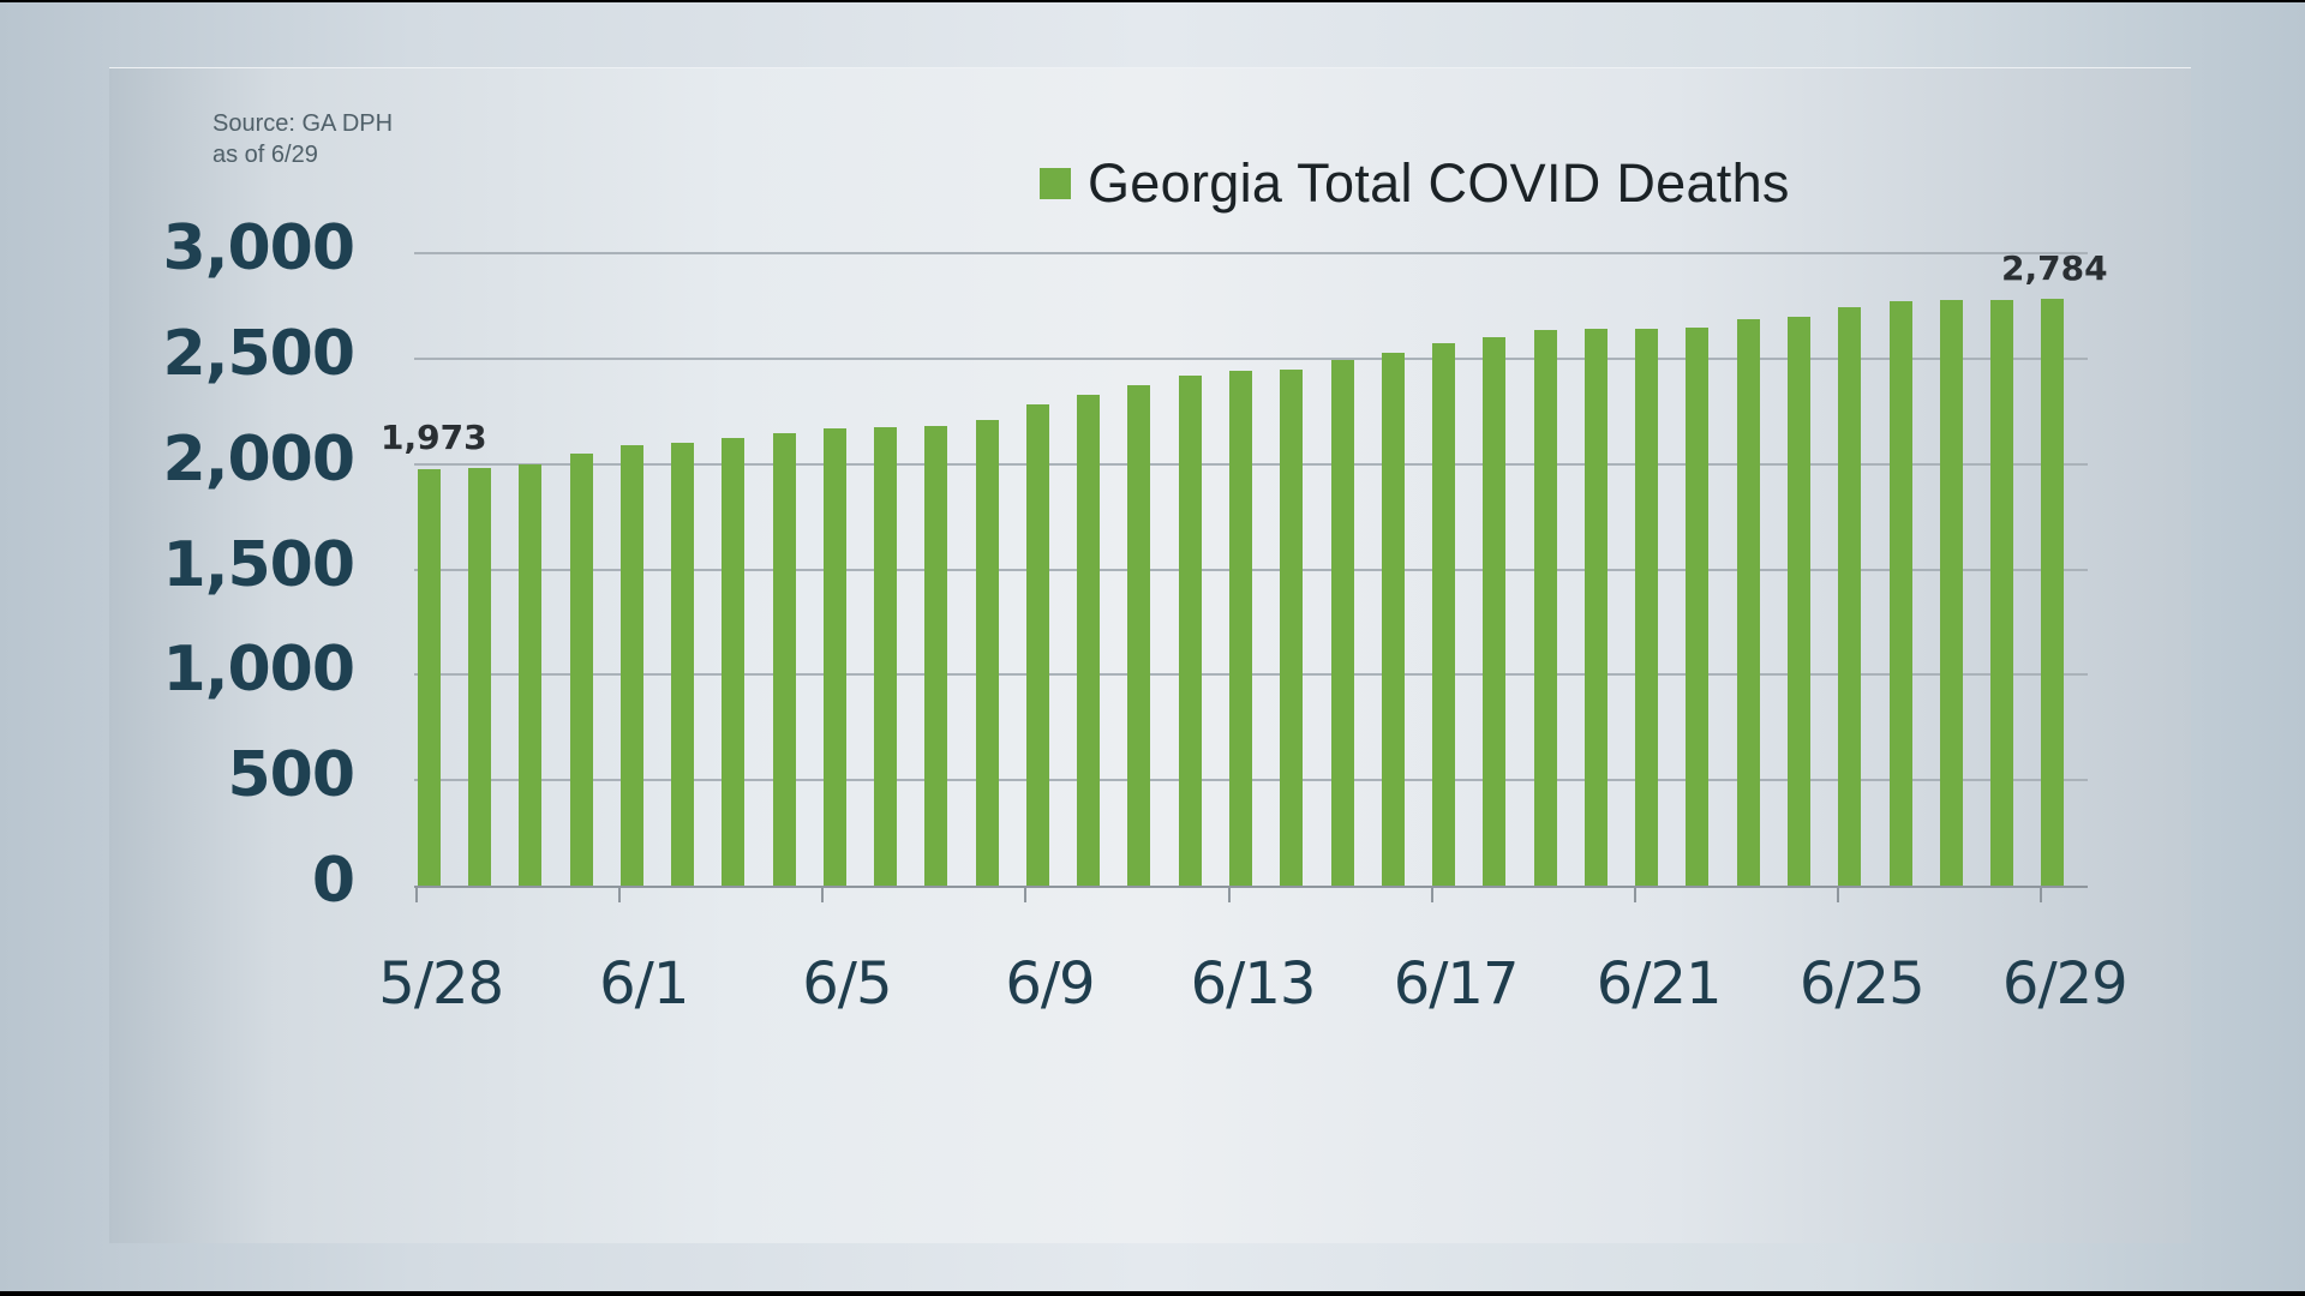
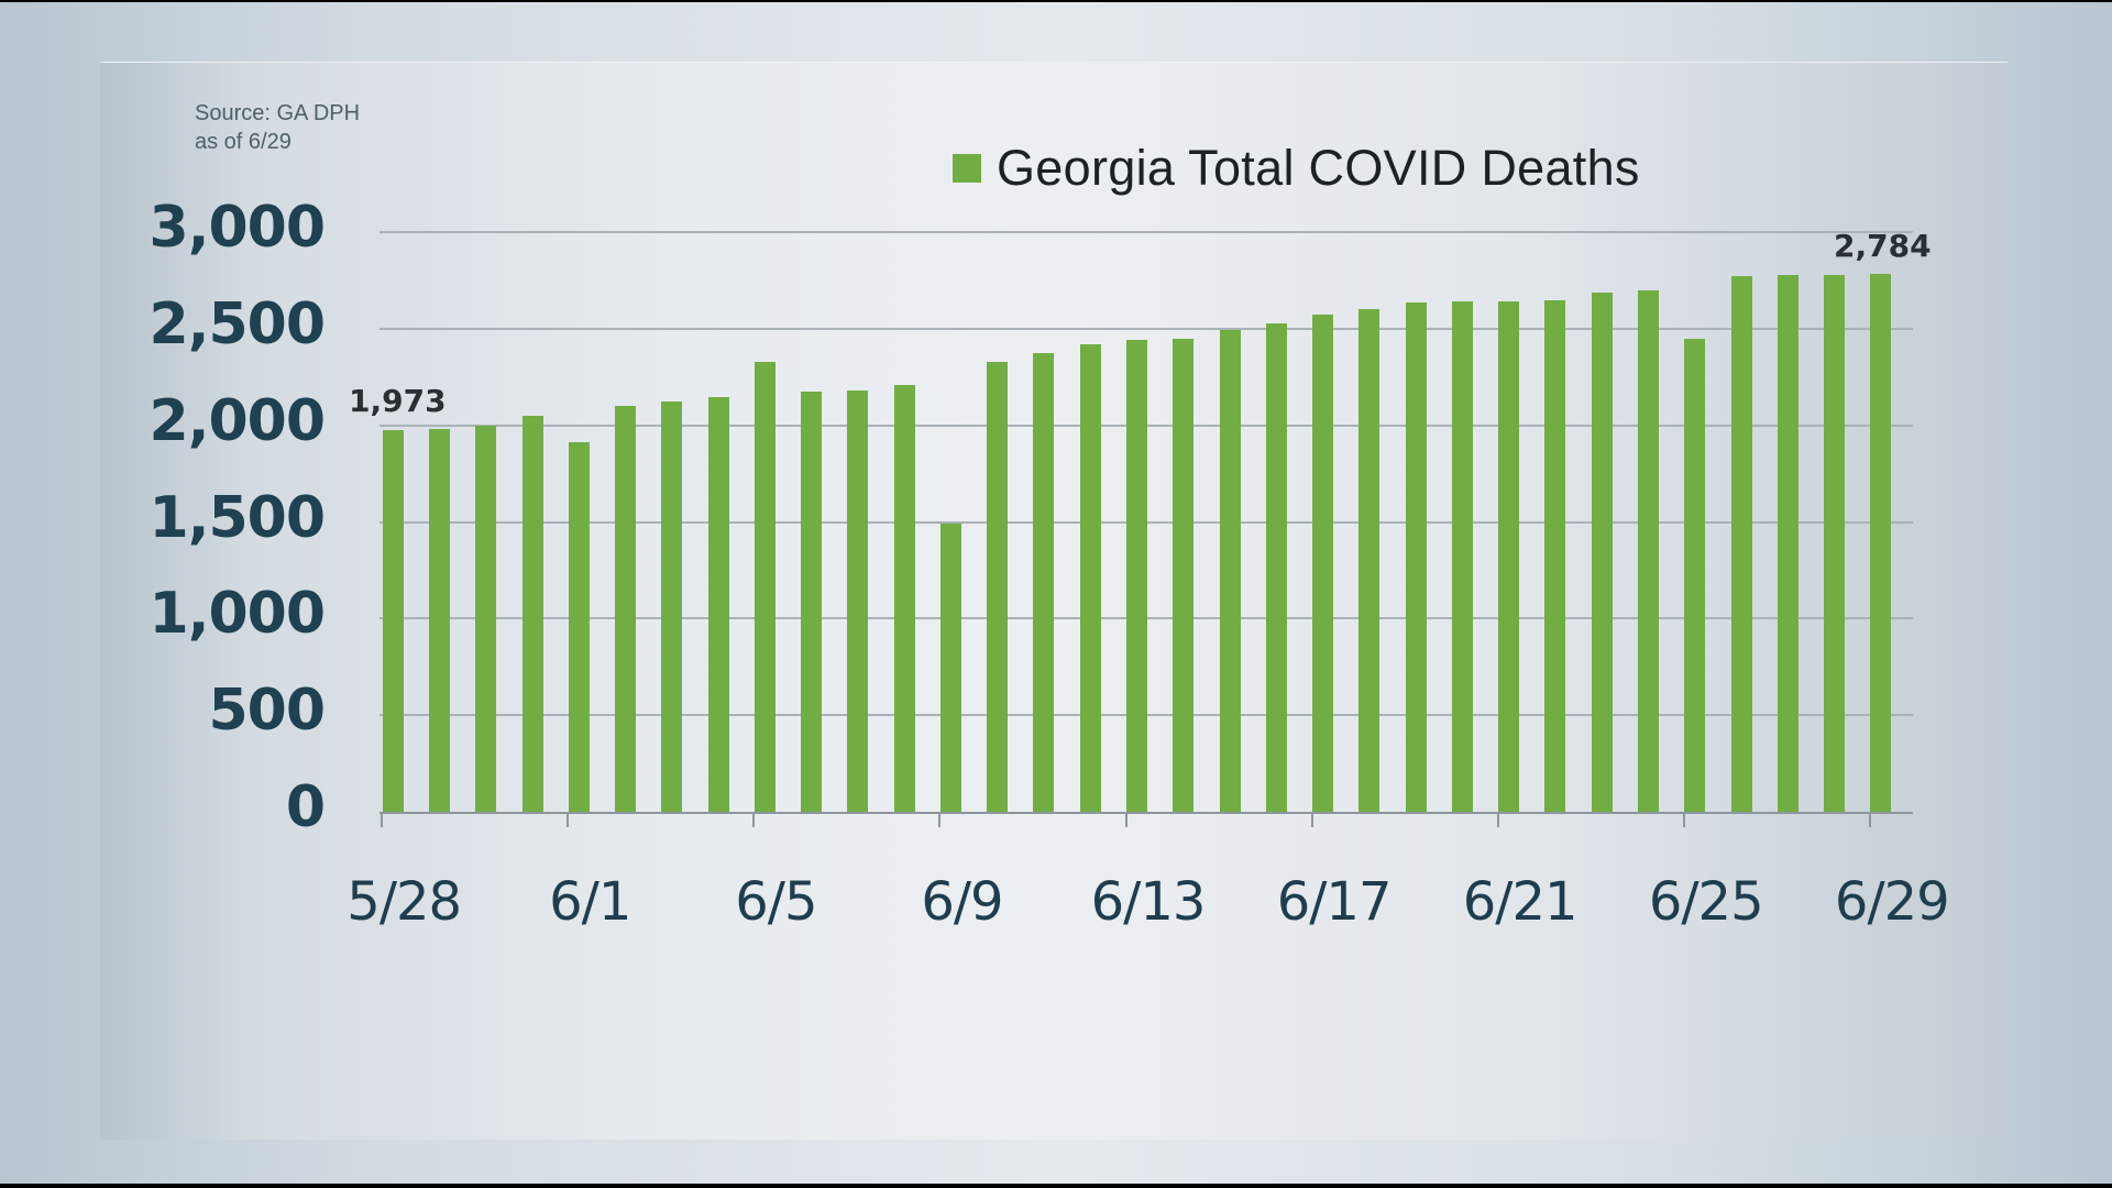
6/1: 2090 -> 1910
6/5: 2170 -> 2330
6/9: 2280 -> 1490
6/25: 2740 -> 2450
